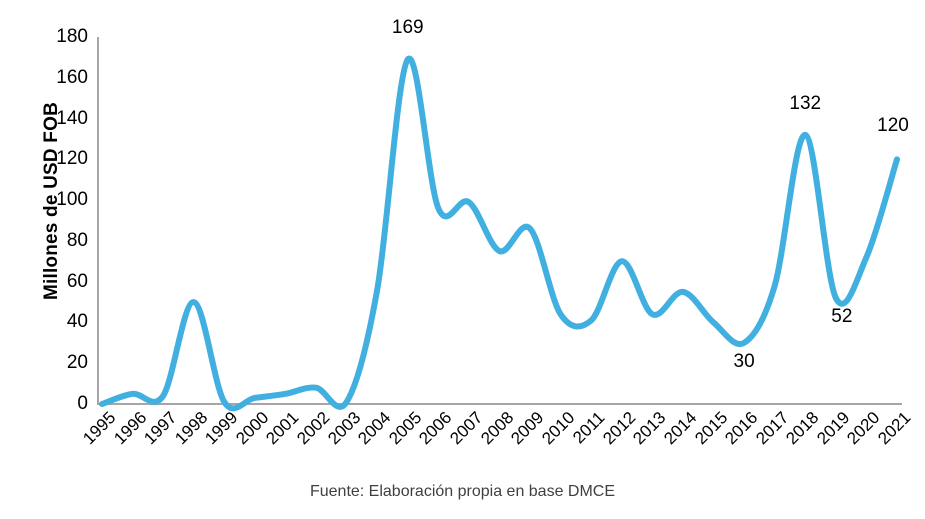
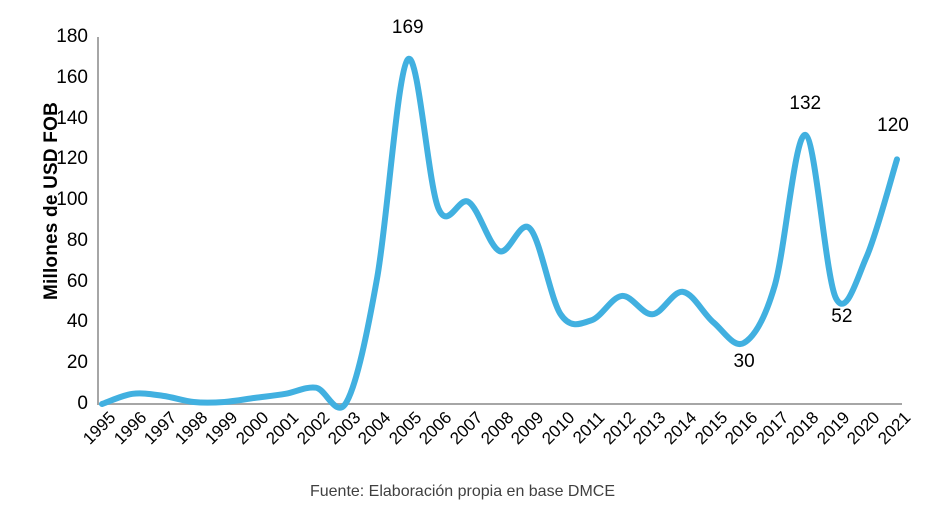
1998: 50 -> 1
2004: 56 -> 62
2012: 70 -> 53
